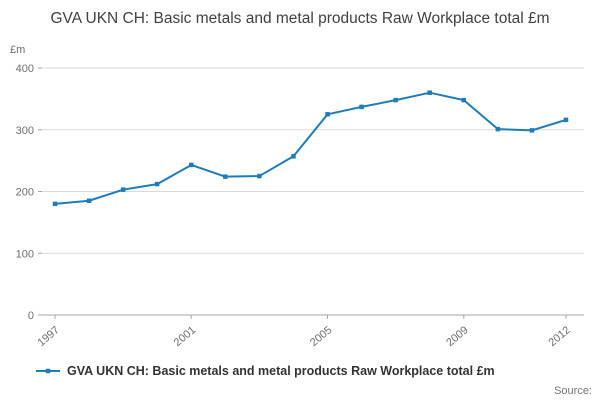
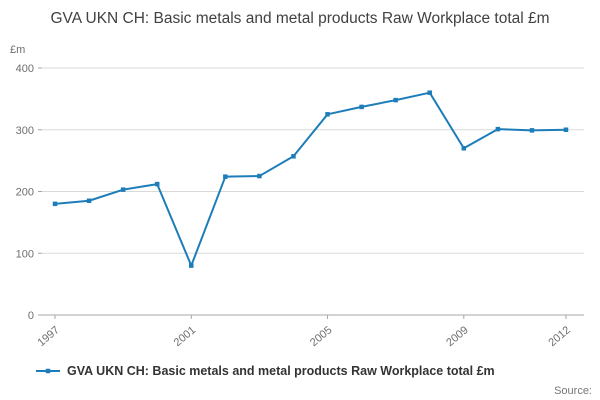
2001: 240 -> 80
2009: 350 -> 270
2012: 320 -> 300
